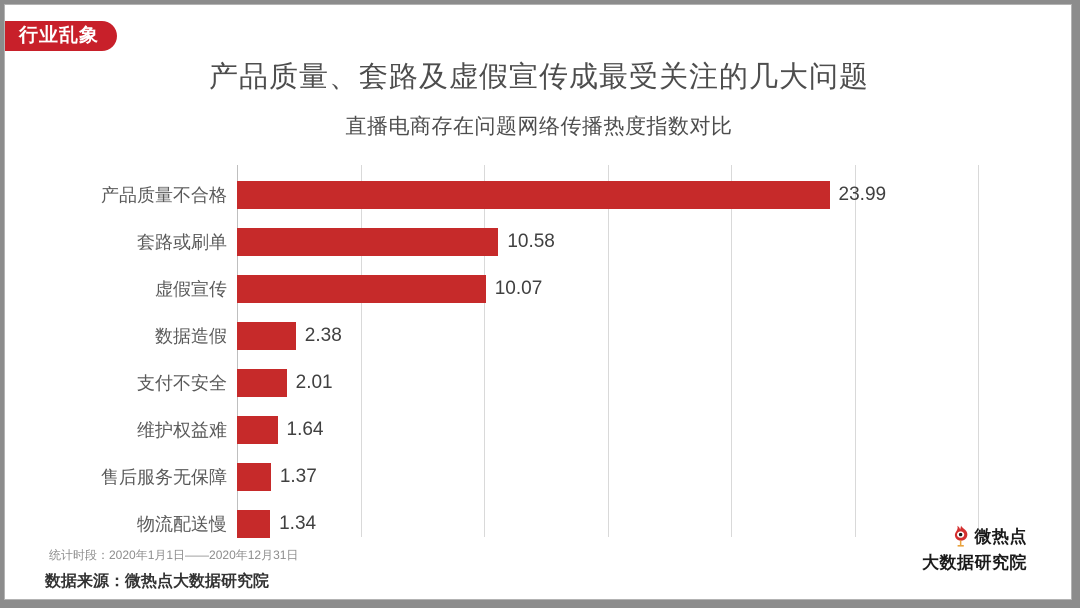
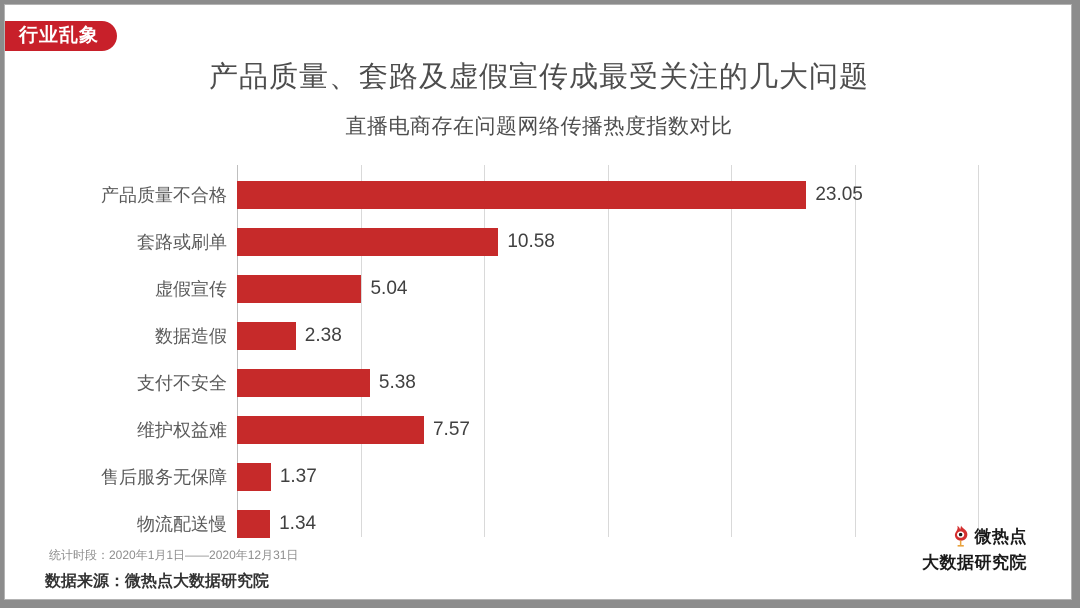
产品质量不合格: 23.99 -> 23.05
虚假宣传: 10.07 -> 5.04
支付不安全: 2.01 -> 5.38
维护权益难: 1.64 -> 7.57
